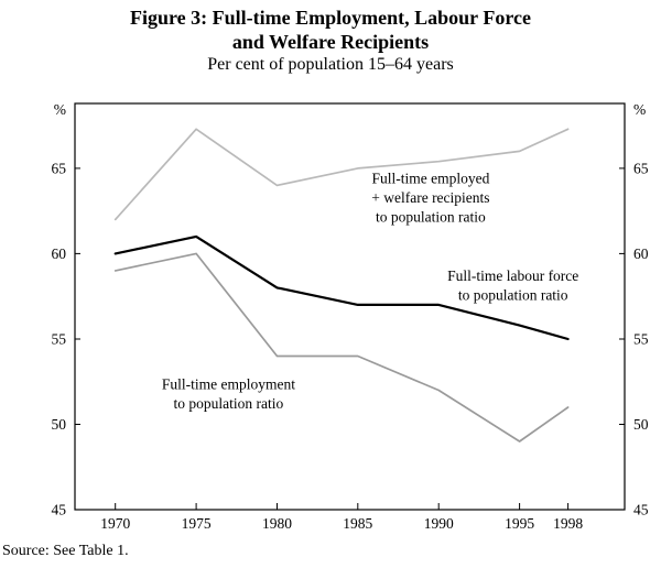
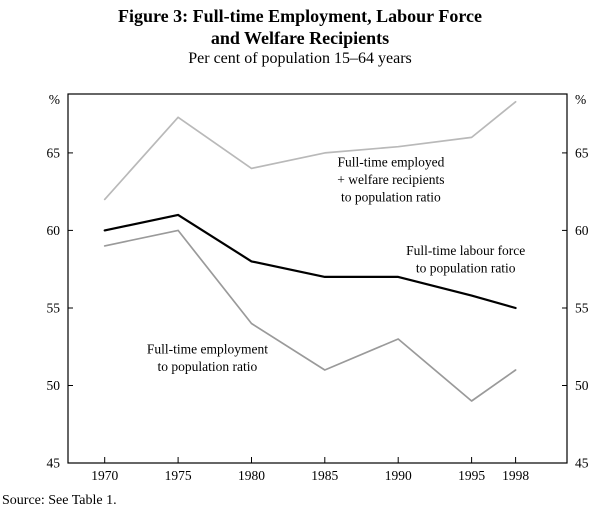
Full-time employment to population ratio/1985: 54 -> 51
Full-time employment to population ratio/1990: 52 -> 53
Full-time employed + welfare recipients to population ratio/1998: 67.3 -> 68.3
